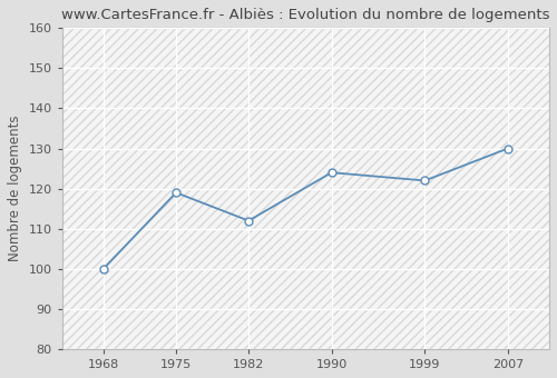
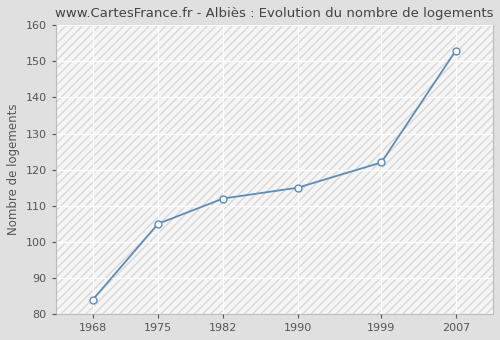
1968: 100 -> 84
1975: 119 -> 105
1990: 124 -> 115
2007: 130 -> 153
